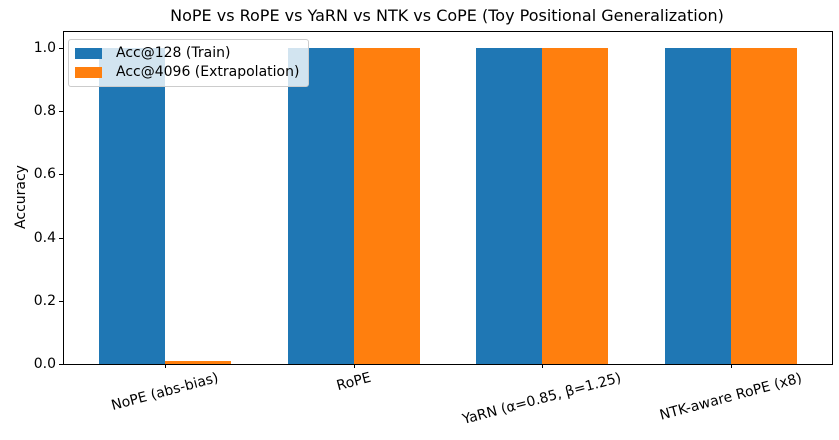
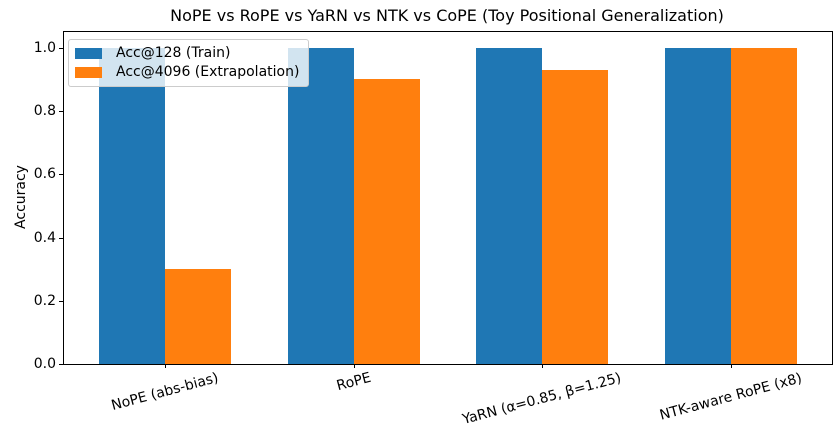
Acc@4096 (Extrapolation)/NoPE (abs-bias): 0.01 -> 0.30
Acc@4096 (Extrapolation)/RoPE: 1.00 -> 0.90
Acc@4096 (Extrapolation)/YaRN (α=0.85, β=1.25): 1.00 -> 0.93
